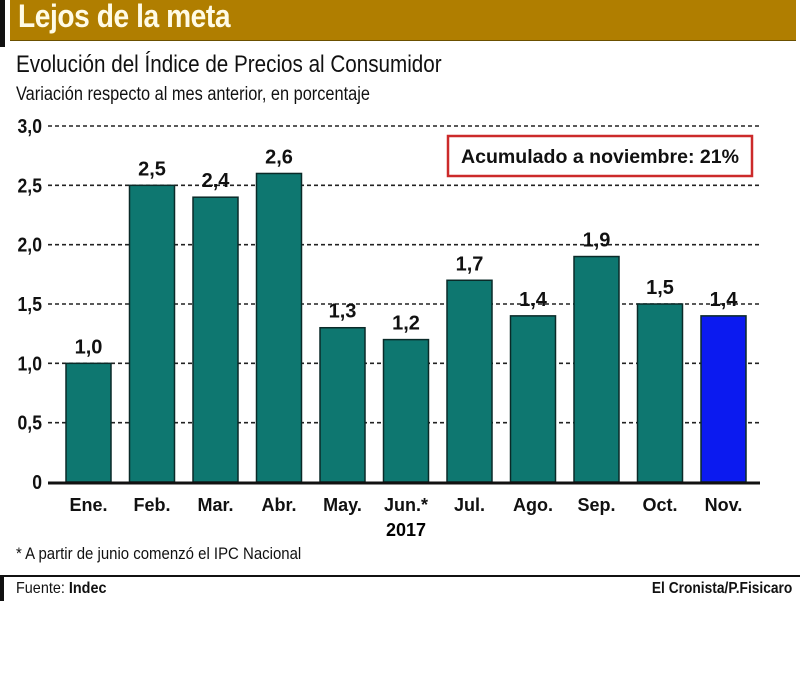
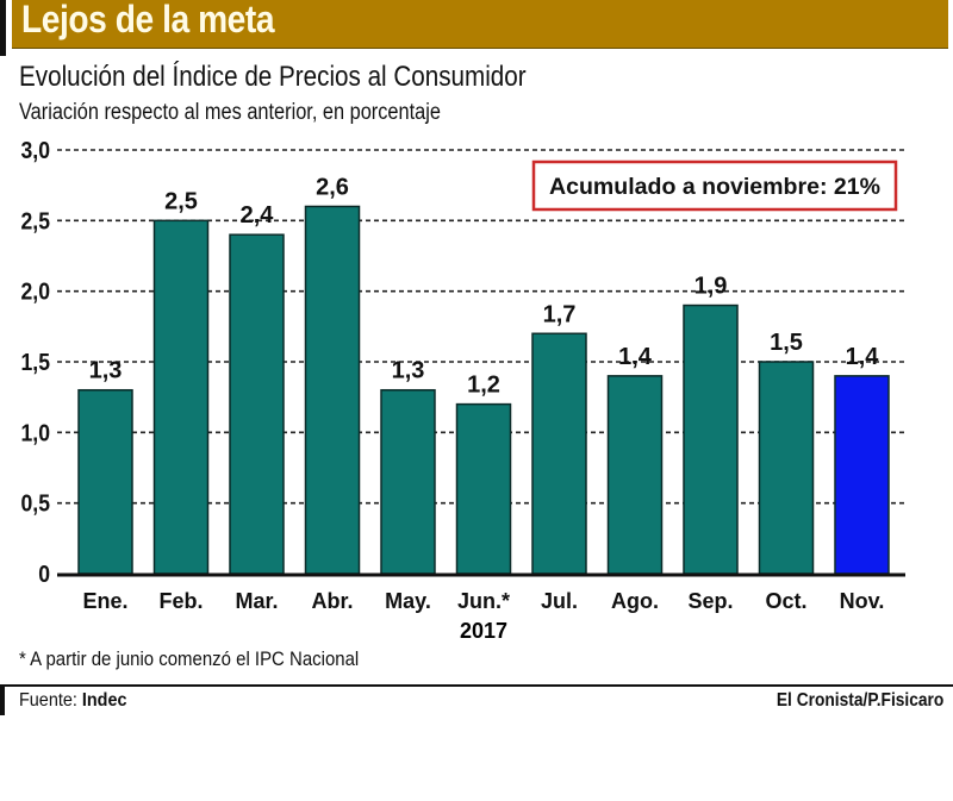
Ene.: 1,0 -> 1,3
